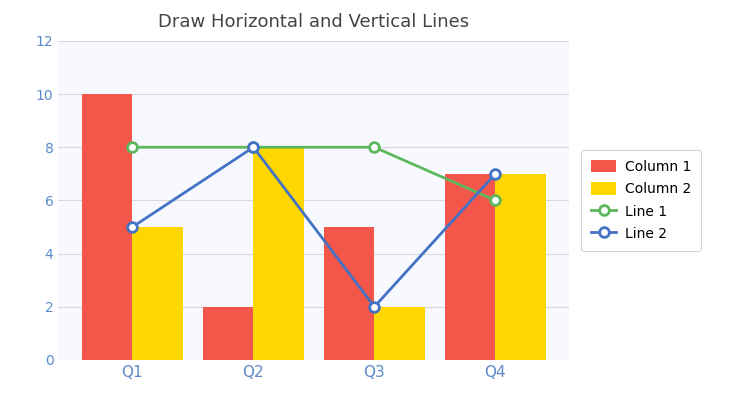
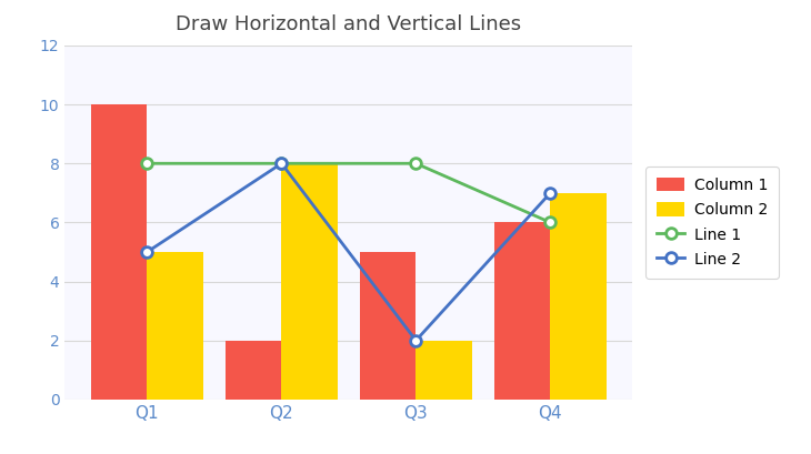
Column 1/Q4: 7 -> 6
